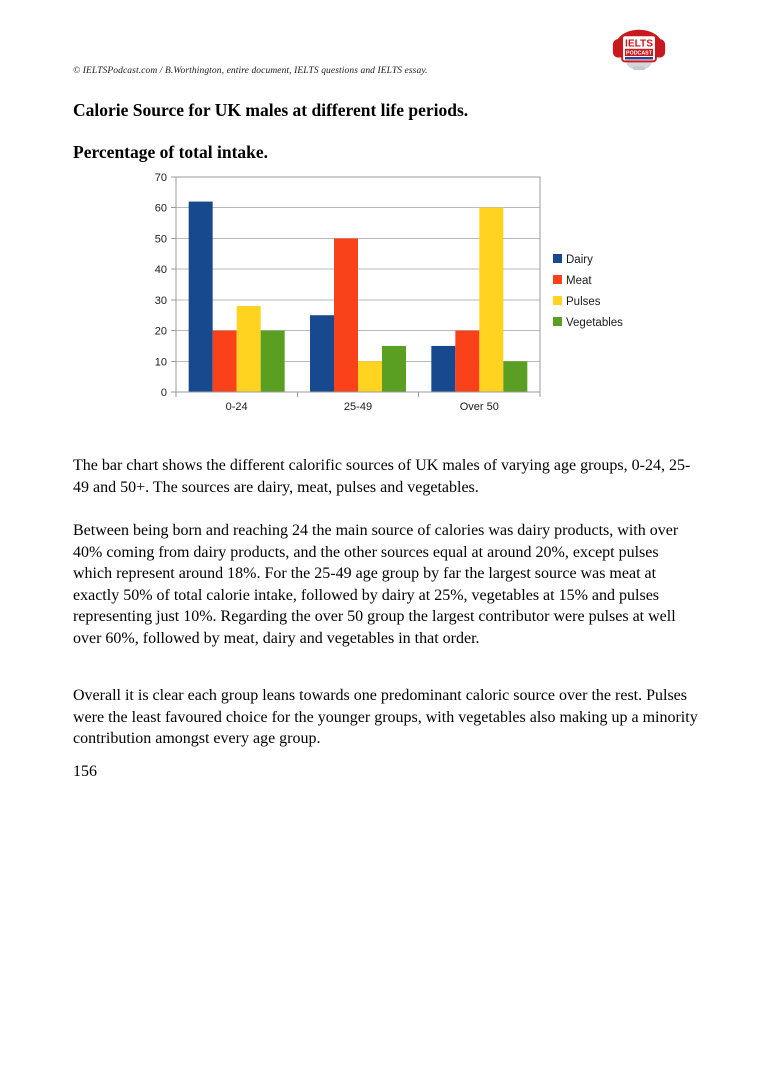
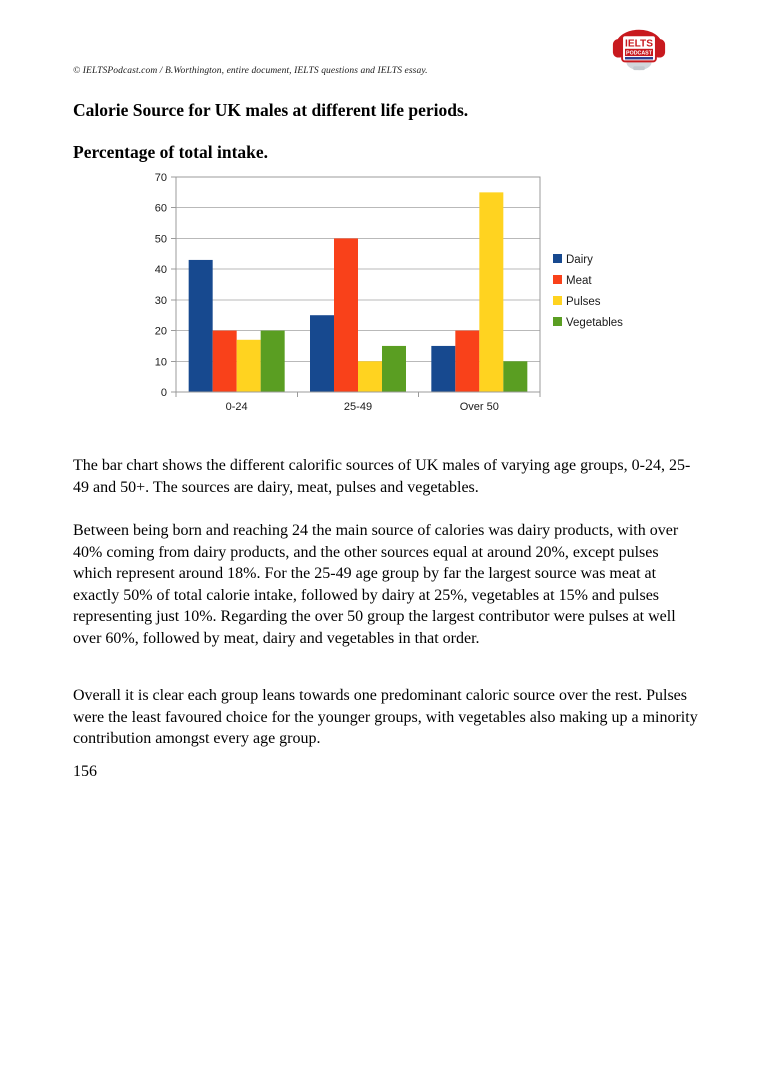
Dairy/0-24: 62 -> 43
Pulses/0-24: 28 -> 17
Pulses/Over 50: 60 -> 65
